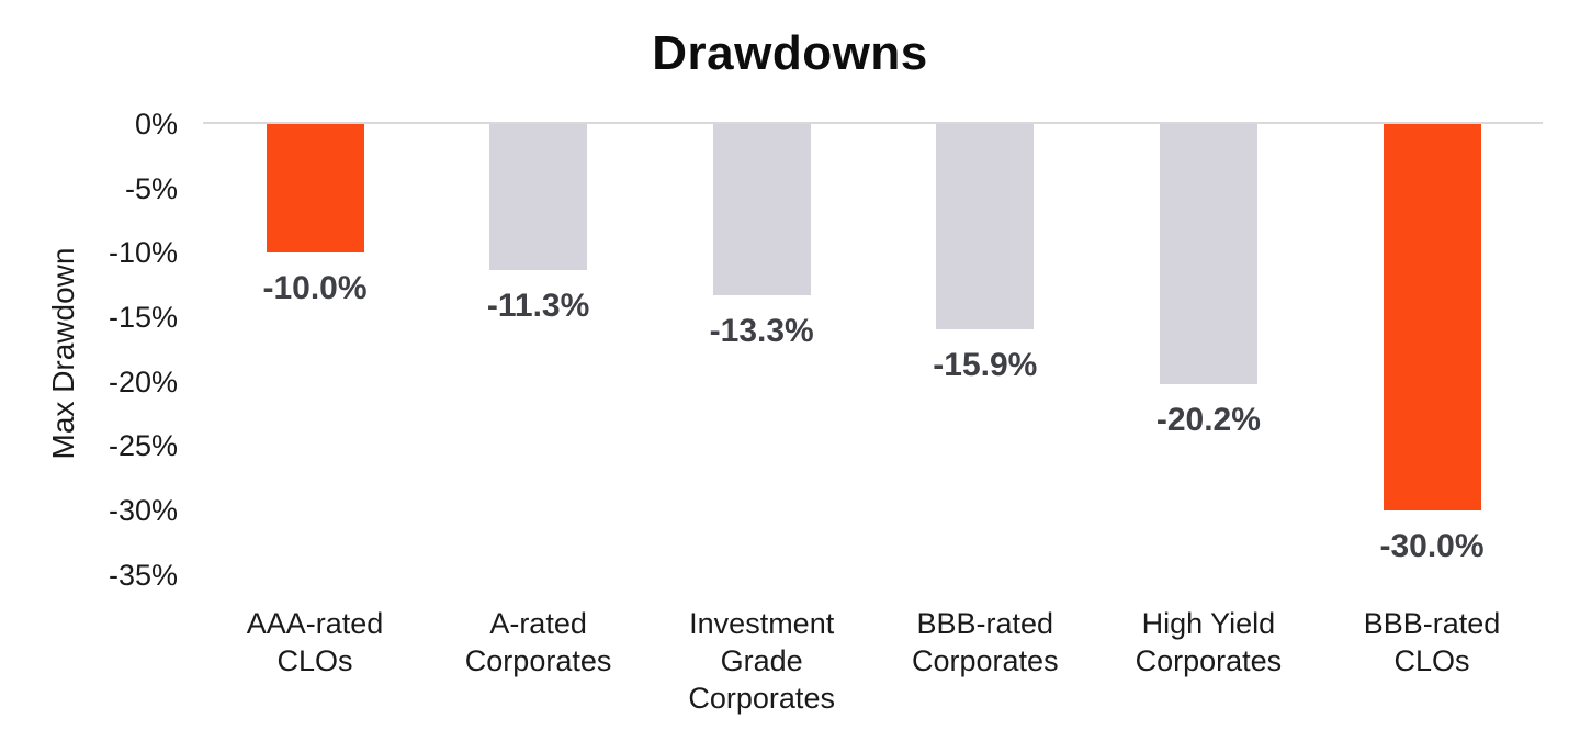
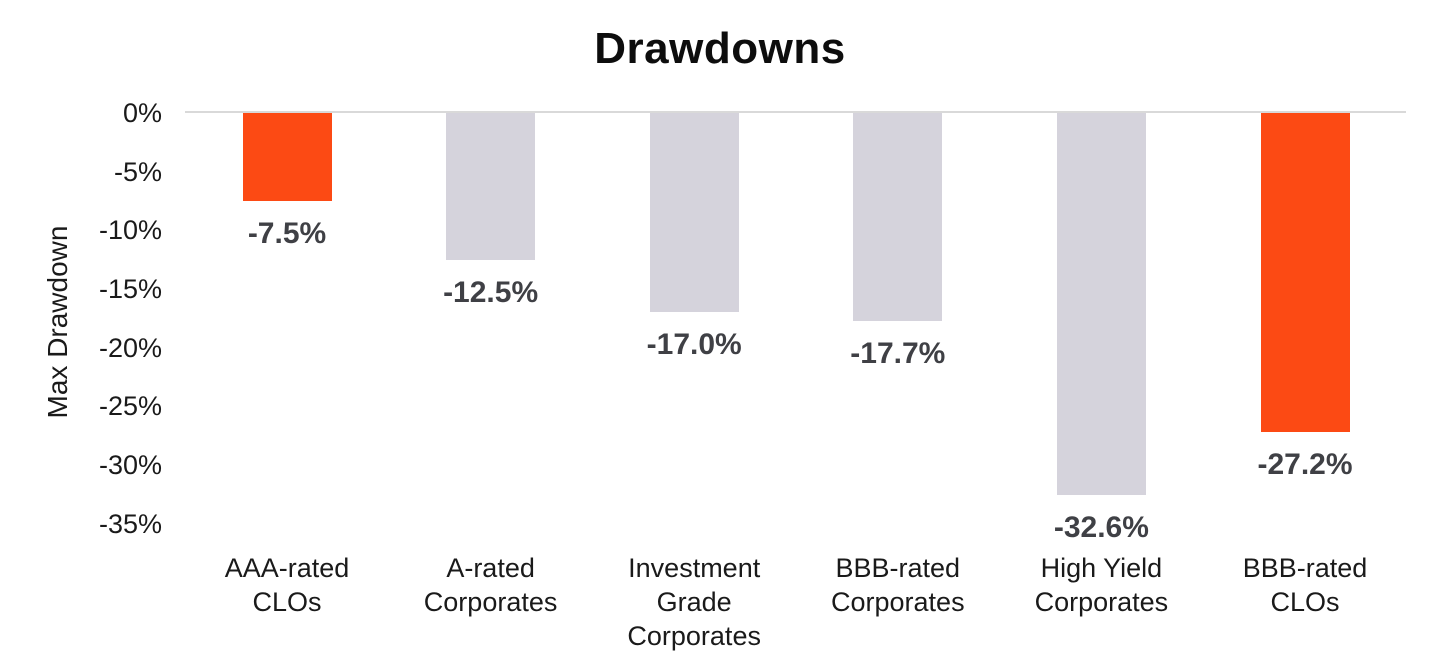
AAA-rated CLOs: -10.0% -> -7.5%
A-rated Corporates: -11.3% -> -12.5%
Investment Grade Corporates: -13.3% -> -17.0%
BBB-rated Corporates: -15.9% -> -17.7%
High Yield Corporates: -20.2% -> -32.6%
BBB-rated CLOs: -30.0% -> -27.2%
